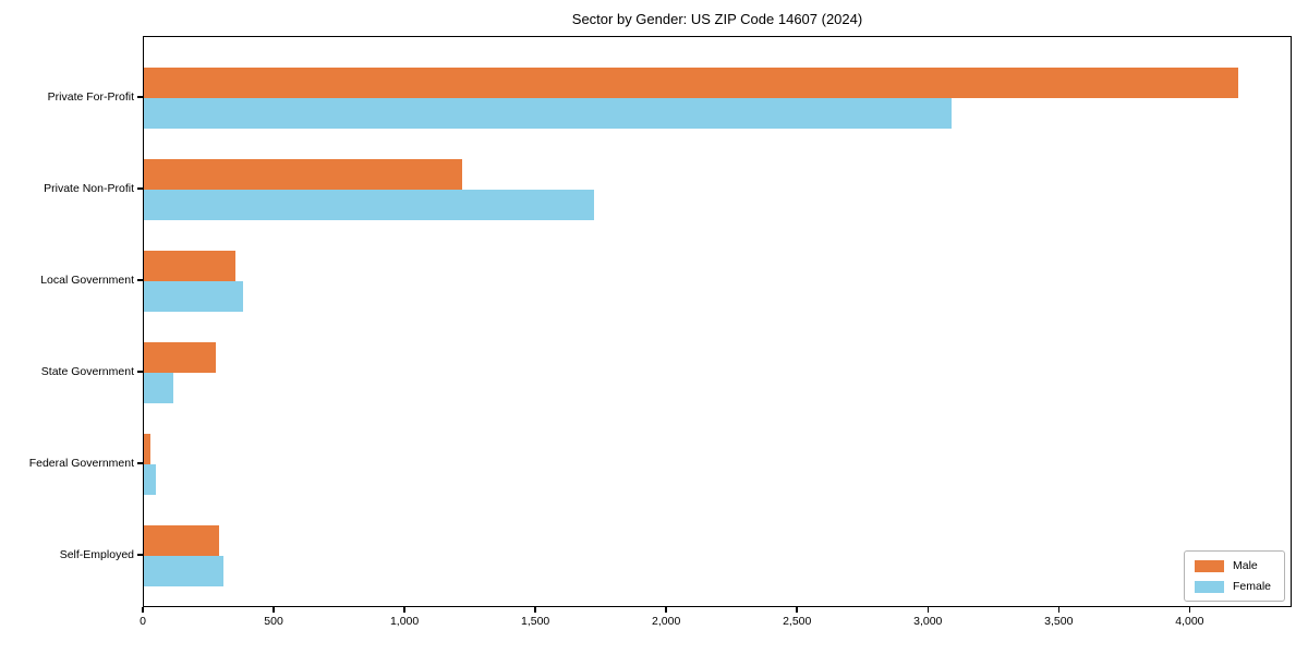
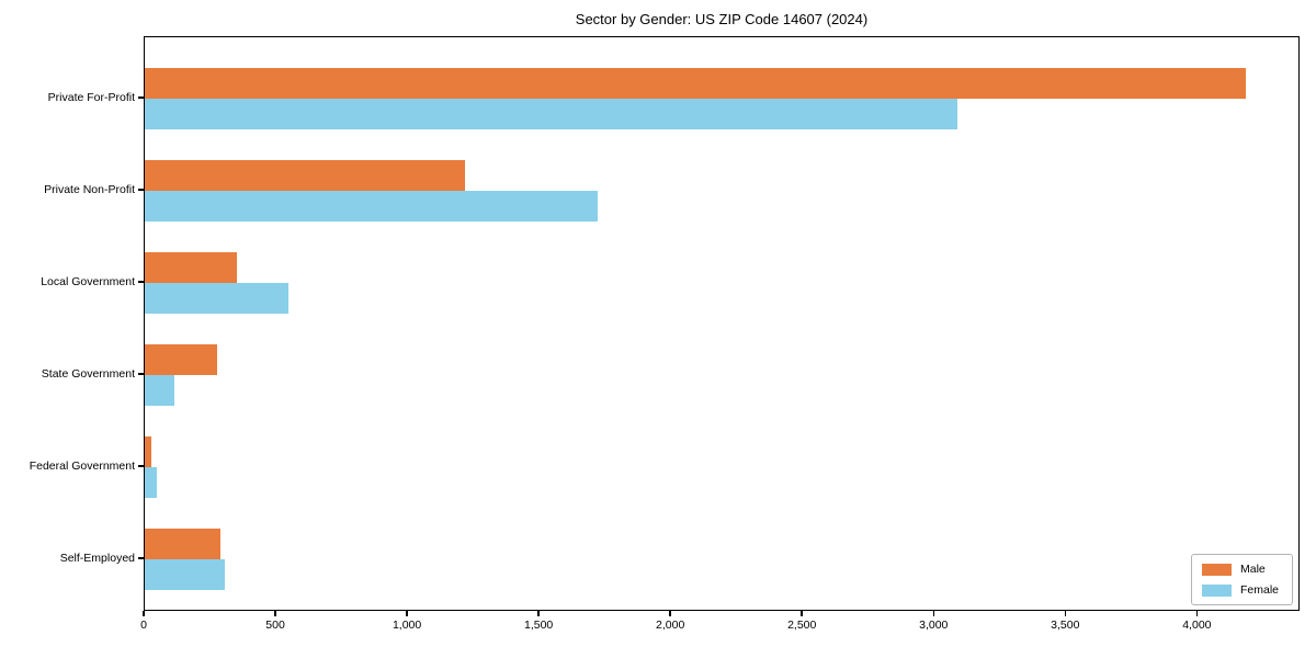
Female/Local Government: 380 -> 550
